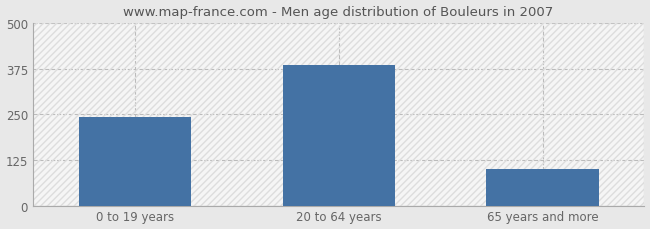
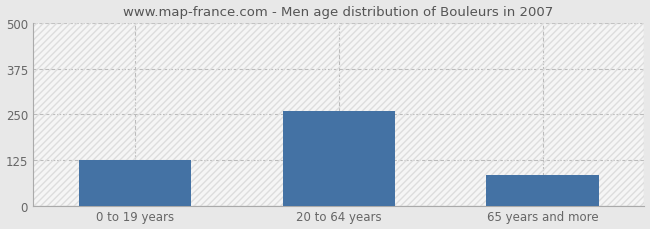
0 to 19 years: 243 -> 125
20 to 64 years: 386 -> 260
65 years and more: 100 -> 85
